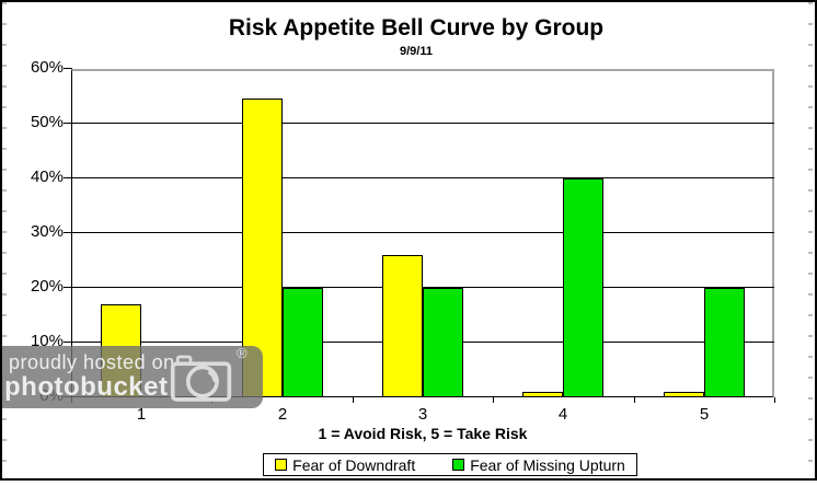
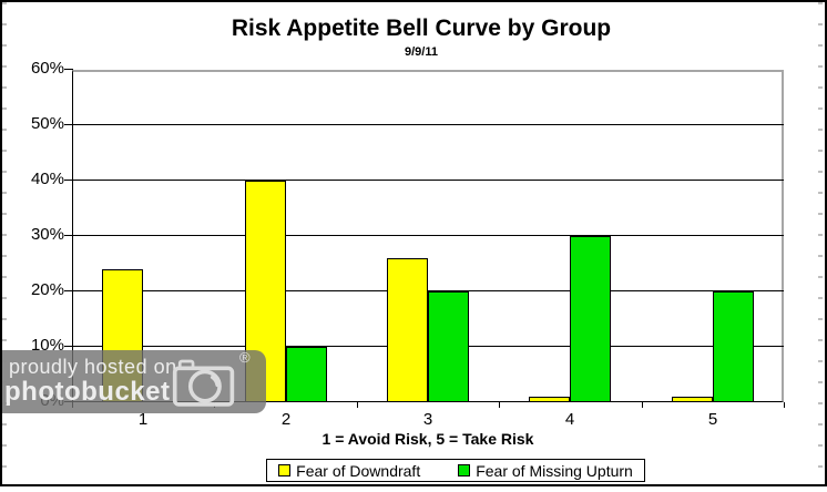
Fear of Downdraft/1: 17% -> 24%
Fear of Downdraft/2: 54% -> 40%
Fear of Missing Upturn/2: 20% -> 10%
Fear of Missing Upturn/4: 40% -> 30%
